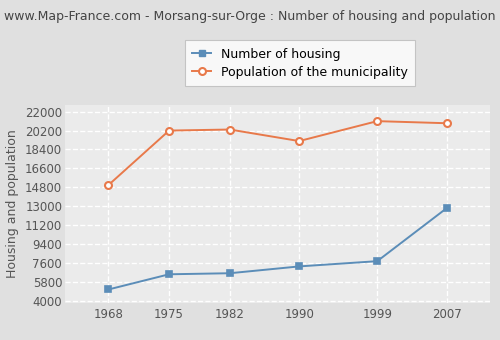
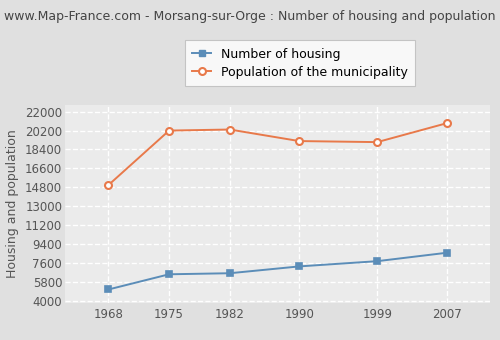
Population of the municipality/1999: 21100 -> 19100
Number of housing/2007: 12800 -> 8600
